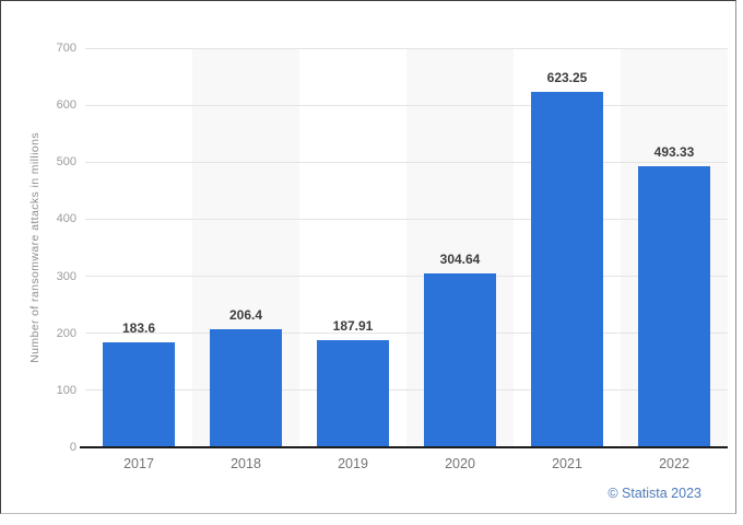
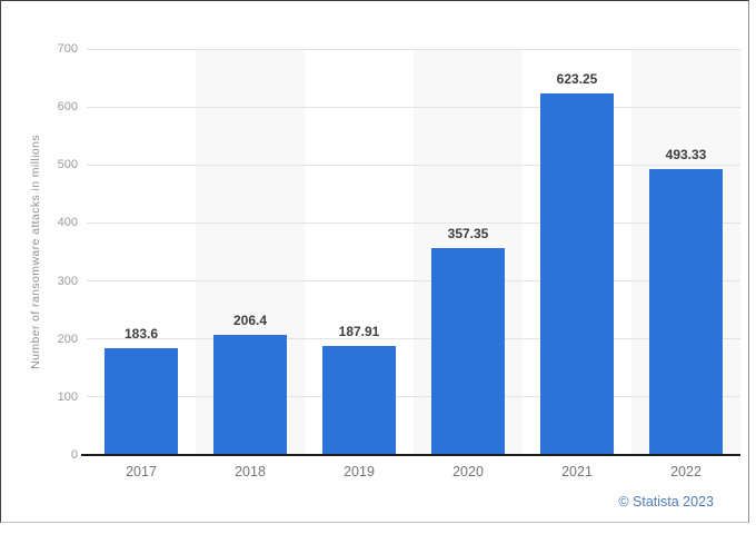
2020: 304.64 -> 357.35
